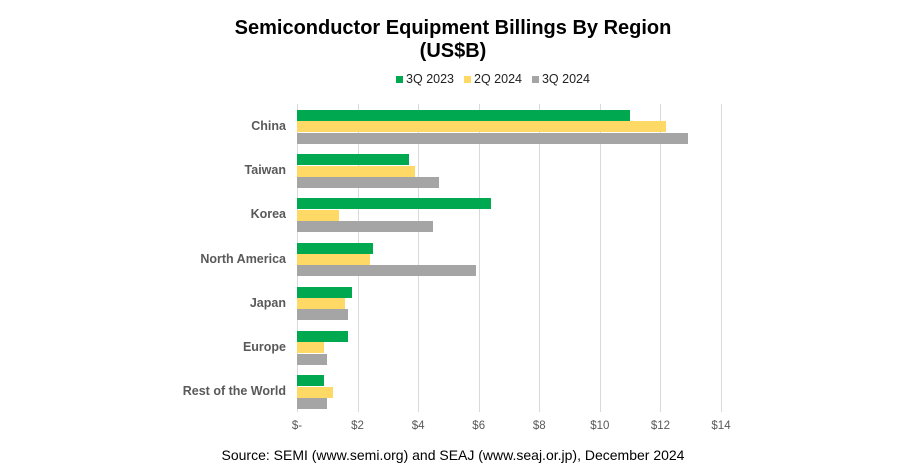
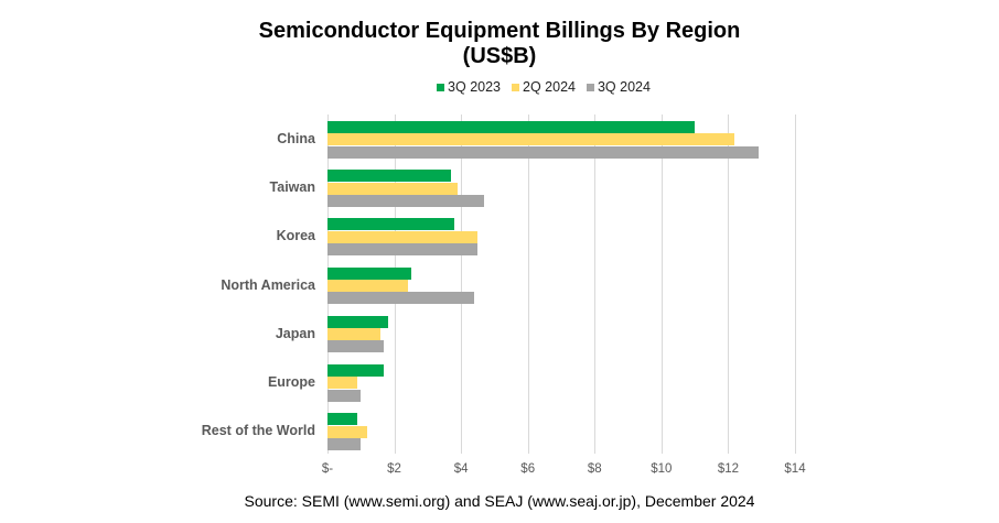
3Q 2023/Korea: $6.4 -> $3.8
2Q 2024/Korea: $1.4 -> $4.5
3Q 2024/North America: $5.9 -> $4.4
